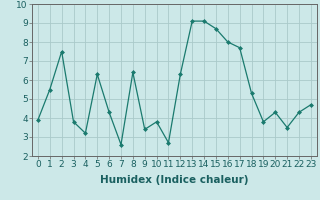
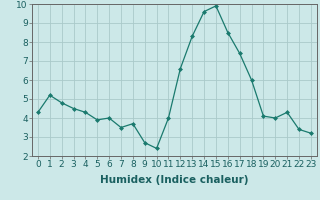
0: 3.9 -> 4.3
1: 5.5 -> 5.2
2: 7.5 -> 4.8
3: 3.8 -> 4.5
4: 3.2 -> 4.3
5: 6.3 -> 3.9
6: 4.3 -> 4.0
7: 2.6 -> 3.5
8: 6.4 -> 3.7
9: 3.4 -> 2.7
10: 3.8 -> 2.4
11: 2.7 -> 4.0
12: 6.3 -> 6.6
13: 9.1 -> 8.3
14: 9.1 -> 9.6
15: 8.7 -> 9.9
16: 8.0 -> 8.5
17: 7.7 -> 7.4
18: 5.3 -> 6.0
19: 3.8 -> 4.1
20: 4.3 -> 4.0
21: 3.5 -> 4.3
22: 4.3 -> 3.4
23: 4.7 -> 3.2
